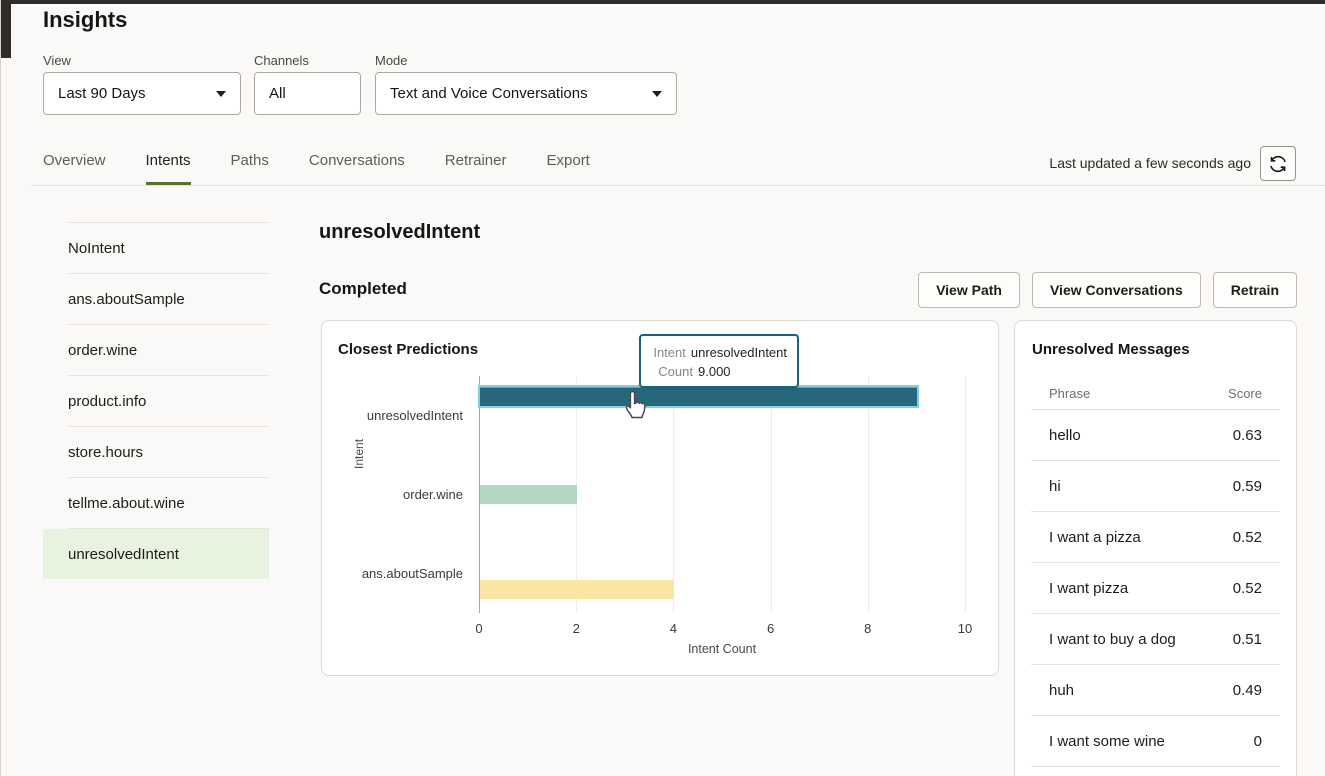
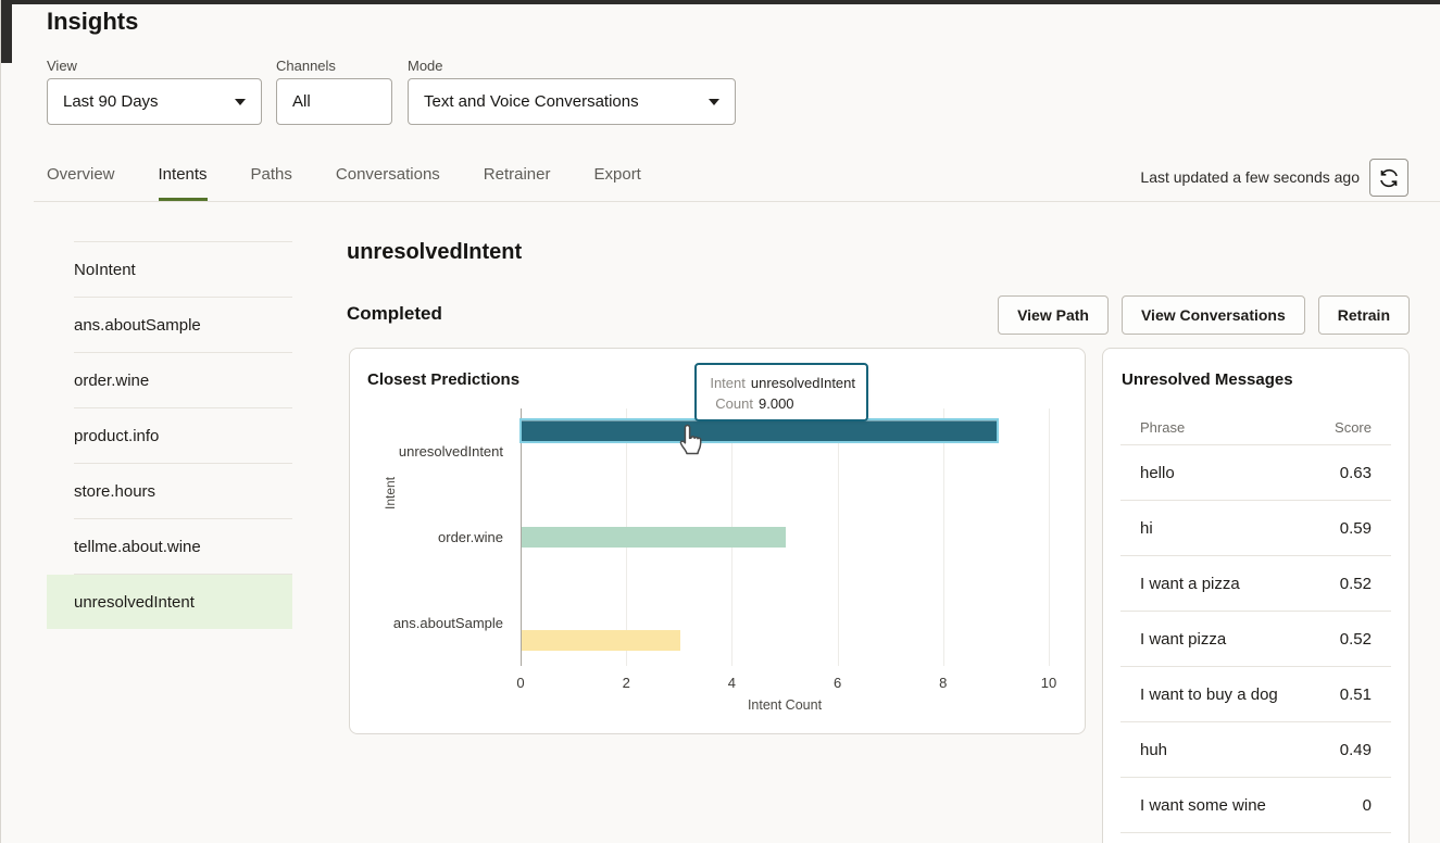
order.wine: 2 -> 5
ans.aboutSample: 4 -> 3
